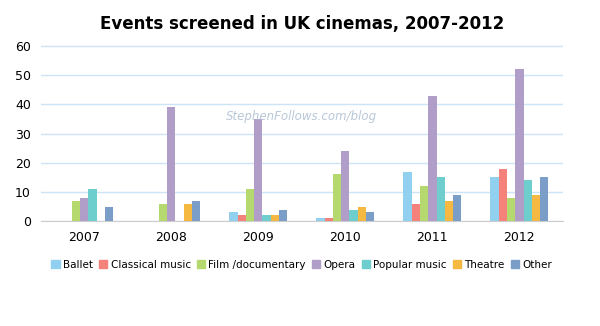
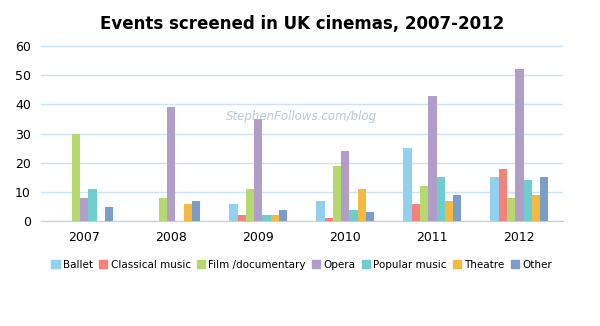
Film /documentary/2007: 7 -> 30
Film /documentary/2008: 6 -> 8
Ballet/2009: 3 -> 6
Ballet/2010: 1 -> 7
Film /documentary/2010: 16 -> 19
Theatre/2010: 5 -> 11
Ballet/2011: 17 -> 25
